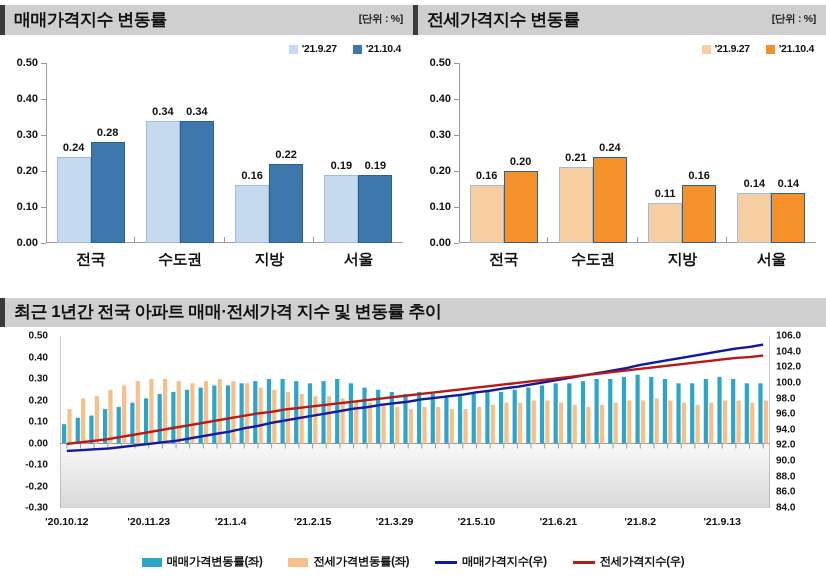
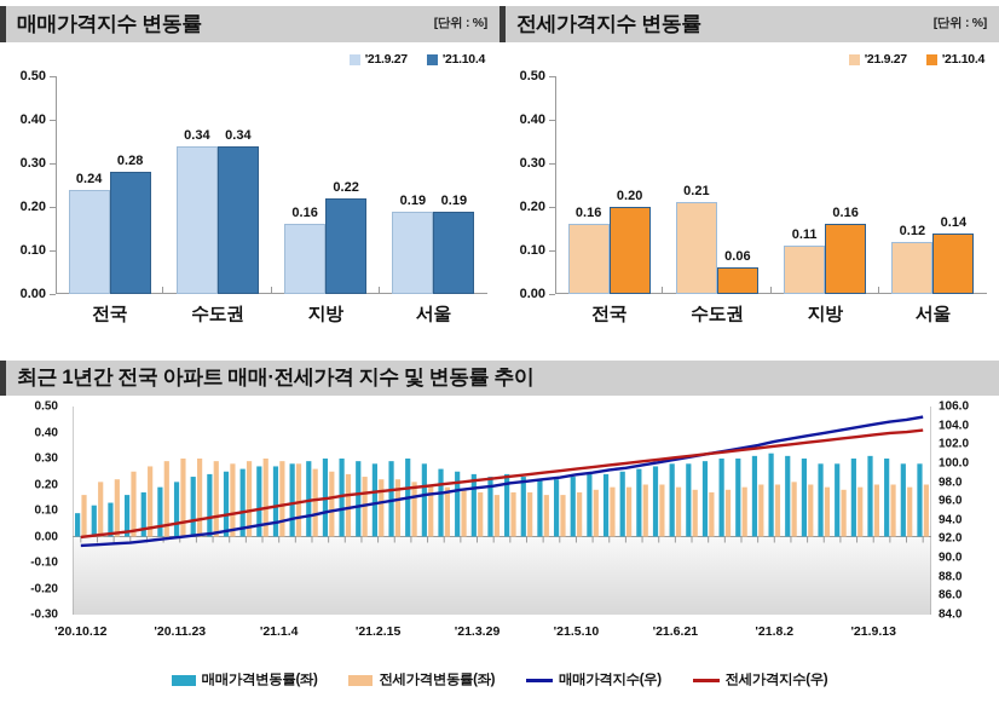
전세가격지수 변동률/'21.10.4/수도권: 0.24 -> 0.06
전세가격지수 변동률/'21.9.27/서울: 0.14 -> 0.12
